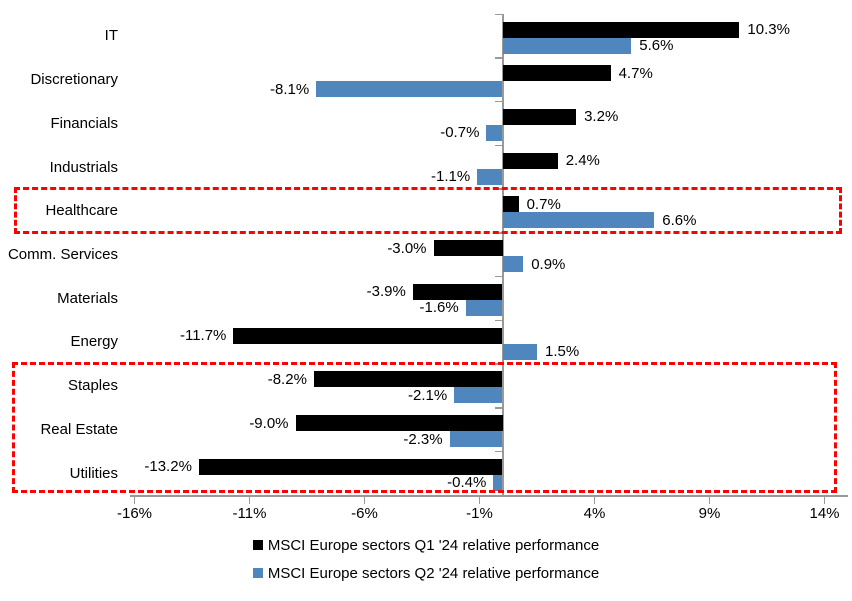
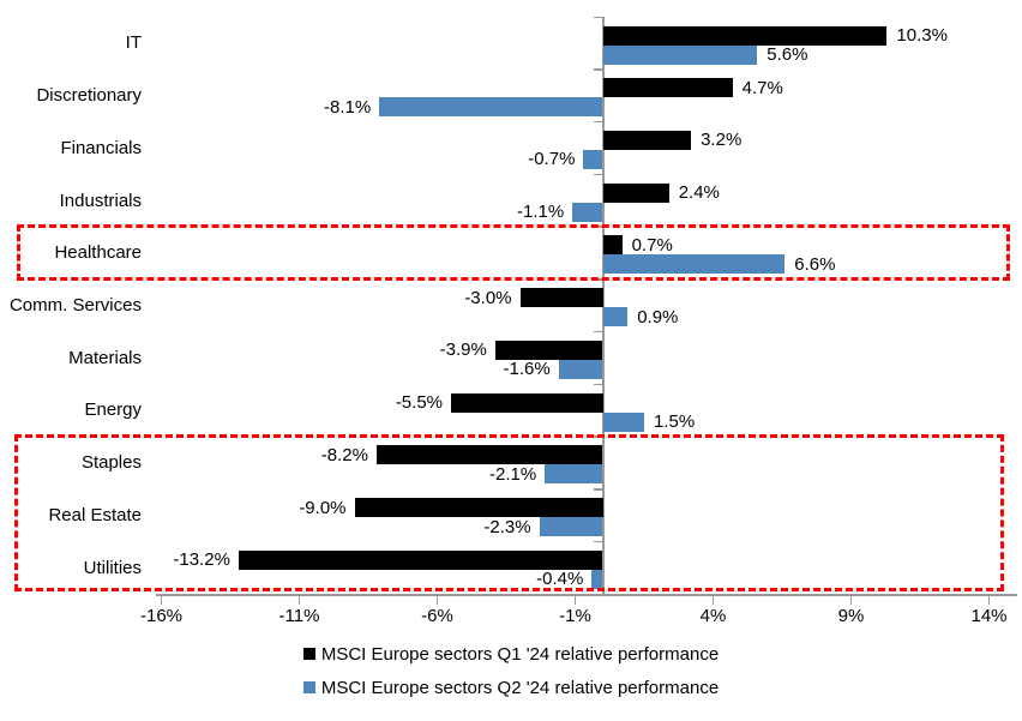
MSCI Europe sectors Q1 '24 relative performance/Energy: -11.7% -> -5.5%
